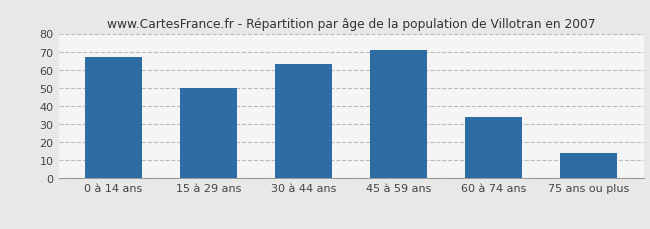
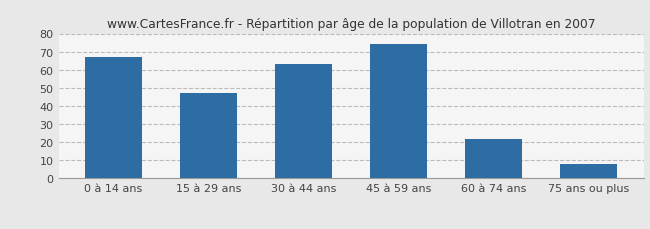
15 à 29 ans: 50 -> 47
45 à 59 ans: 71 -> 74
60 à 74 ans: 34 -> 22
75 ans ou plus: 14 -> 8
